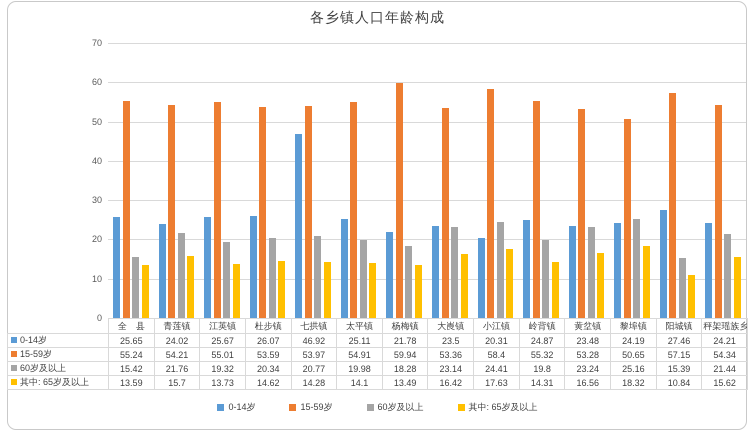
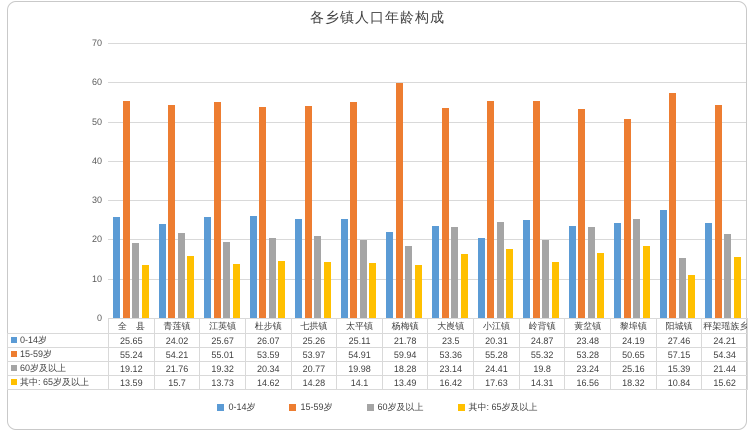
60岁及以上/全 县: 15.42 -> 19.12
0-14岁/七拱镇: 46.92 -> 25.26
15-59岁/小江镇: 58.4 -> 55.28
